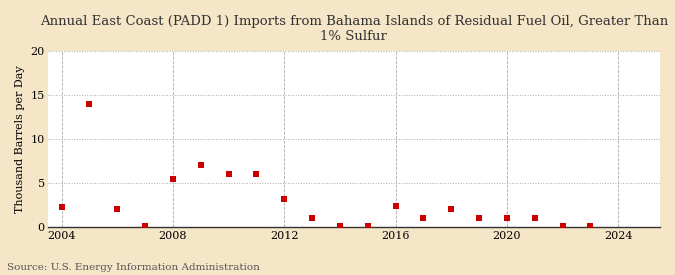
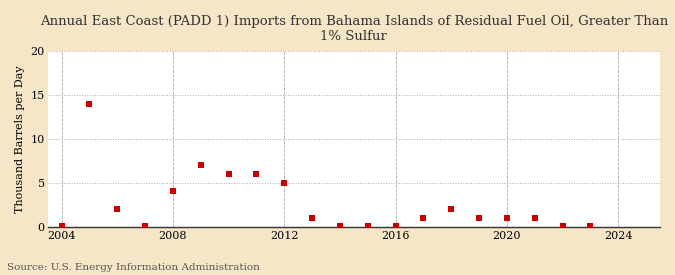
2004: 2.2 -> 0.1
2008: 5.4 -> 4.0
2012: 3.2 -> 5.0
2016: 2.4 -> 0.1
